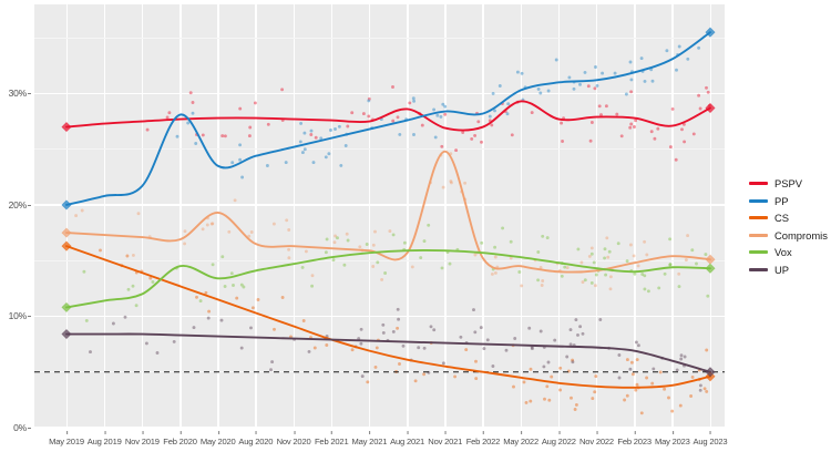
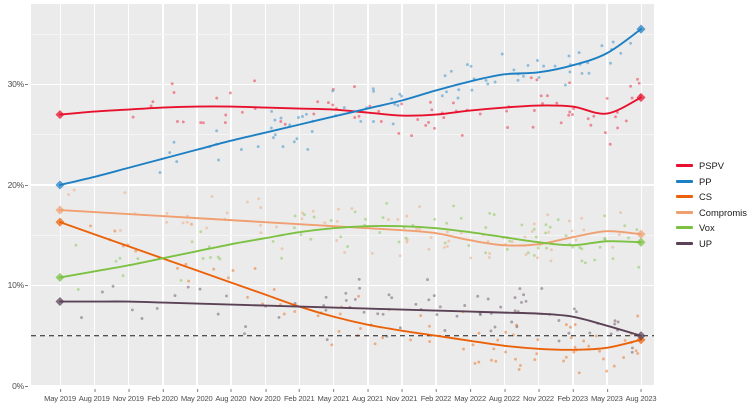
PP/Feb 2020: 28.1% -> 22.6%
Vox/Feb 2020: 14.5% -> 12.7%
Compromis/May 2020: 19.3% -> 16.7%
PSPV/Aug 2021: 28.6% -> 27.2%
Compromis/Nov 2021: 24.8% -> 15.5%
PP/Feb 2022: 28.2% -> 29.4%
PSPV/May 2022: 29.3% -> 27.4%
